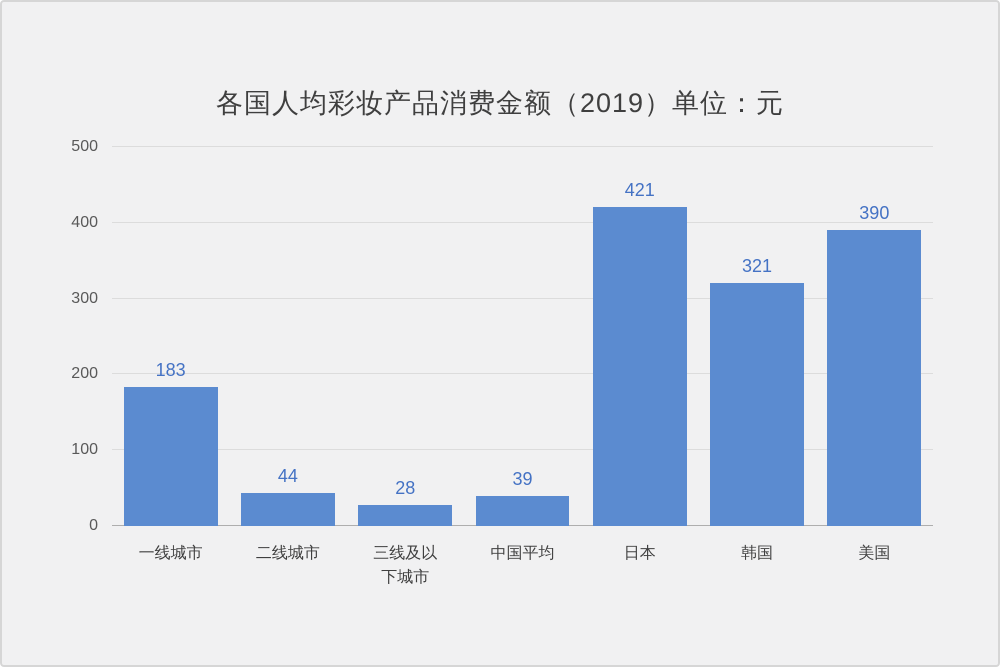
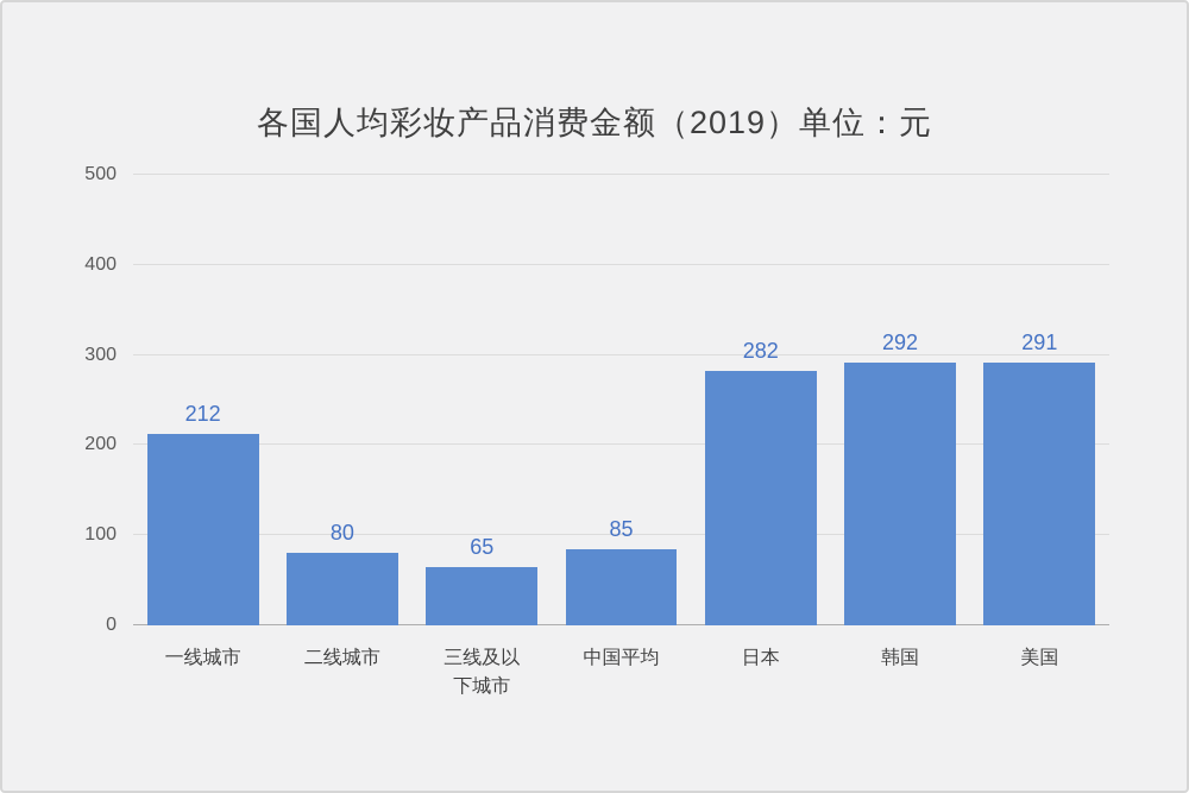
一线城市: 183 -> 212
二线城市: 44 -> 80
三线及以下城市: 28 -> 65
中国平均: 39 -> 85
日本: 421 -> 282
韩国: 321 -> 292
美国: 390 -> 291
